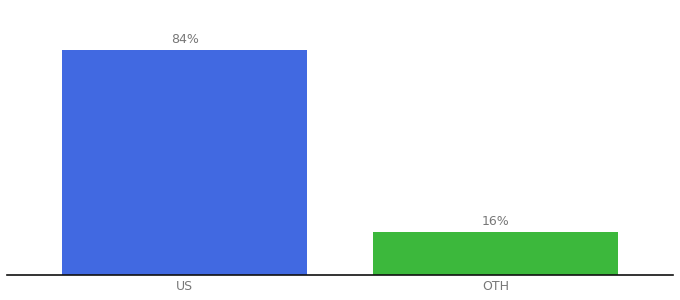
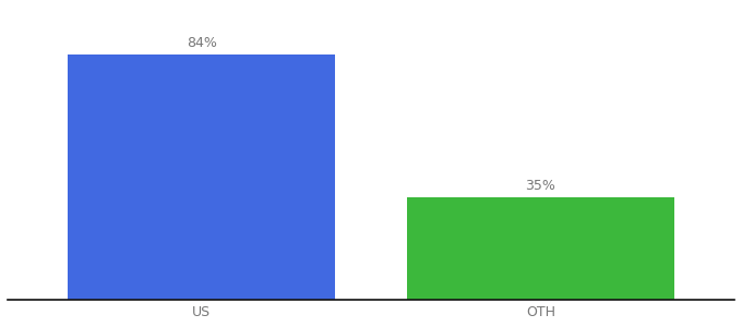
OTH: 16% -> 35%
